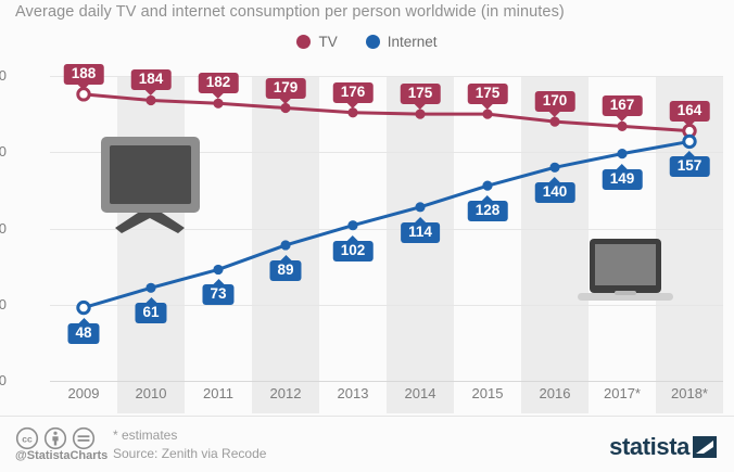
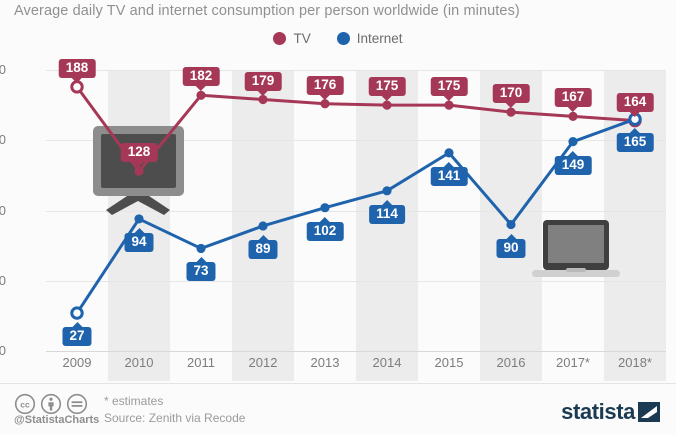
Internet/2009: 48 -> 27
TV/2010: 184 -> 128
Internet/2010: 61 -> 94
Internet/2015: 128 -> 141
Internet/2016: 140 -> 90
Internet/2018*: 157 -> 165
